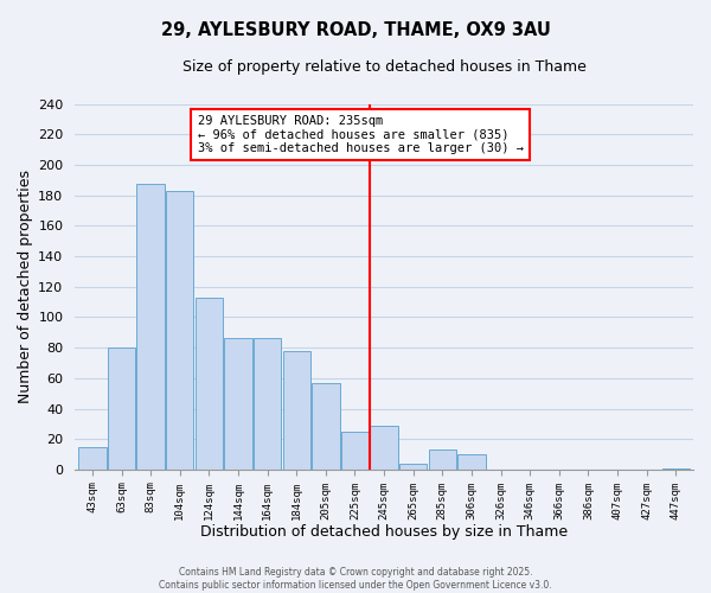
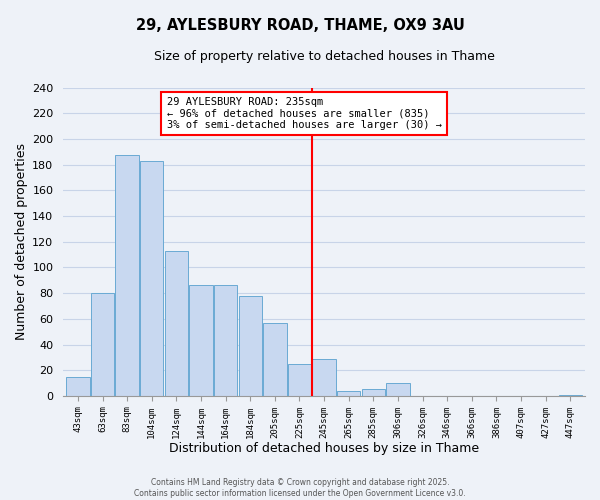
285sqm: 13 -> 5
